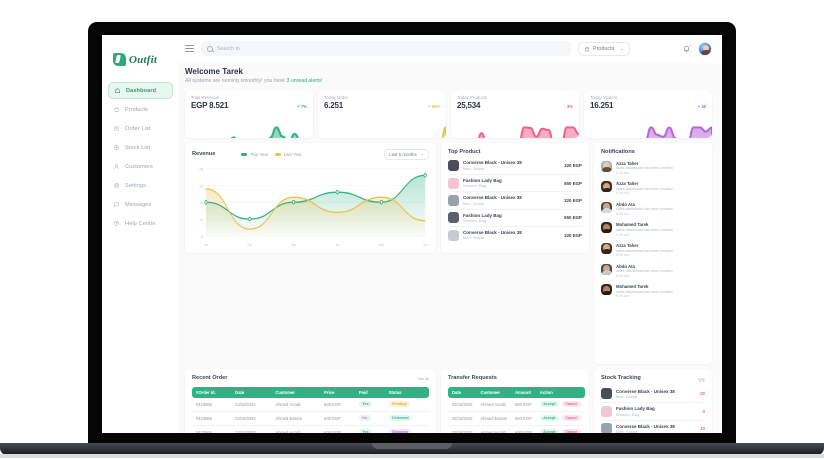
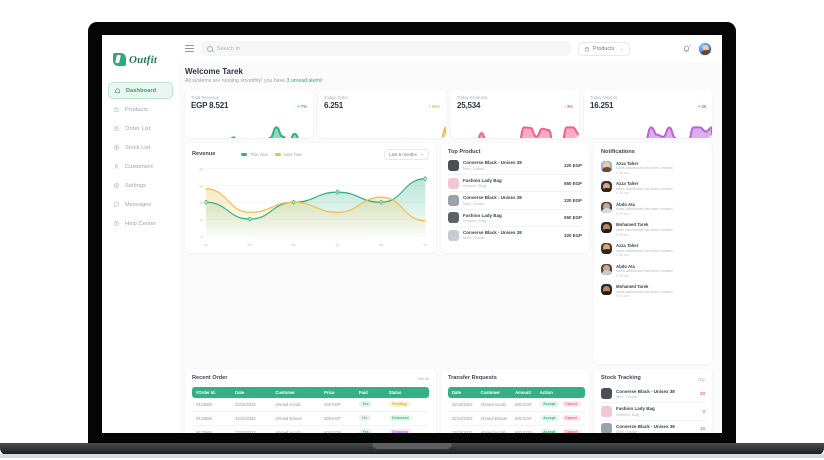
Last Year/Feb: 7k -> 12k
Last Year/Mar: 16k -> 15k
This Year/Jun: 23k -> 22k
